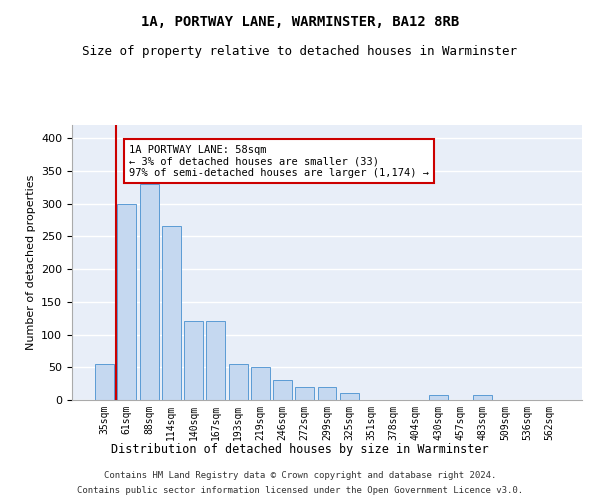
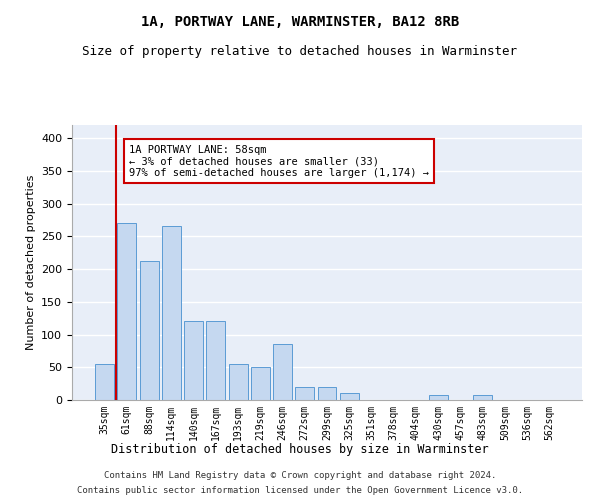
61sqm: 300 -> 270
88sqm: 330 -> 212
246sqm: 30 -> 86
